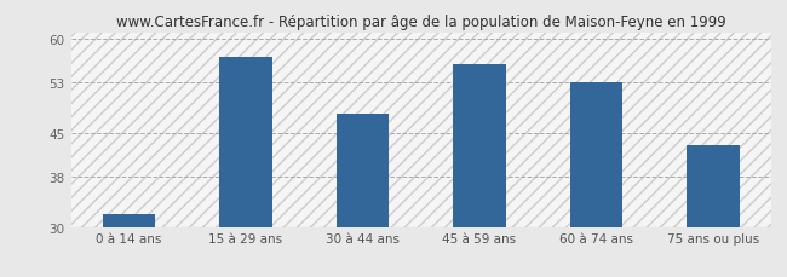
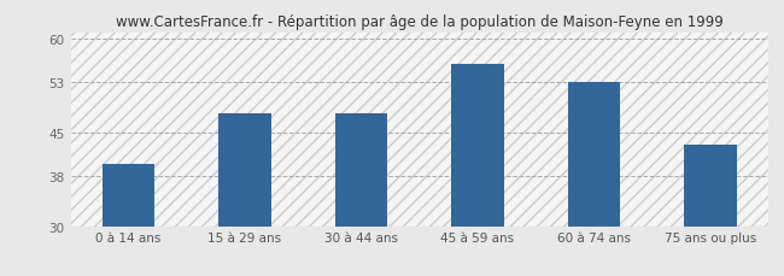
0 à 14 ans: 32 -> 40
15 à 29 ans: 57 -> 48
